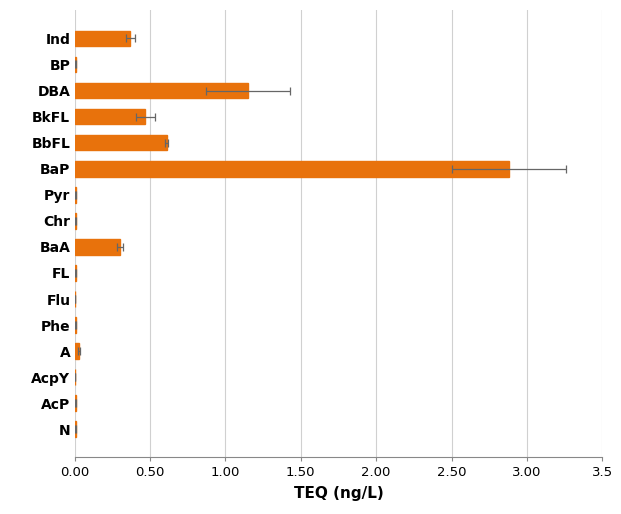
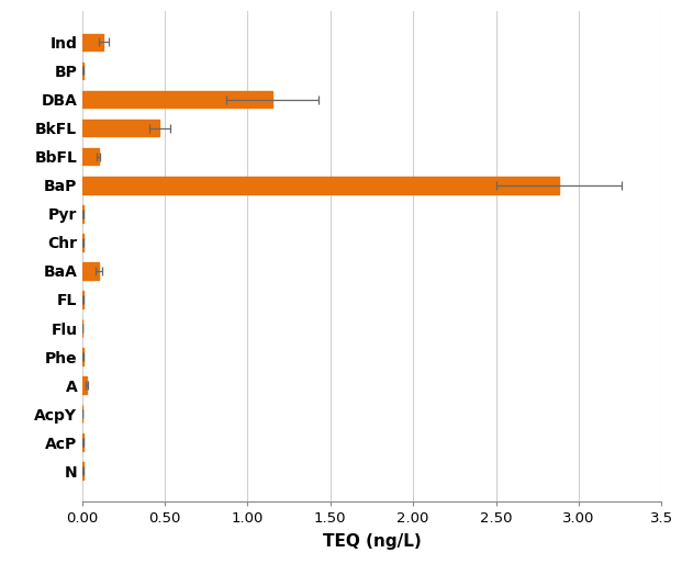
Ind: 0.37 -> 0.13
BbFL: 0.61 -> 0.10
BaA: 0.30 -> 0.10
